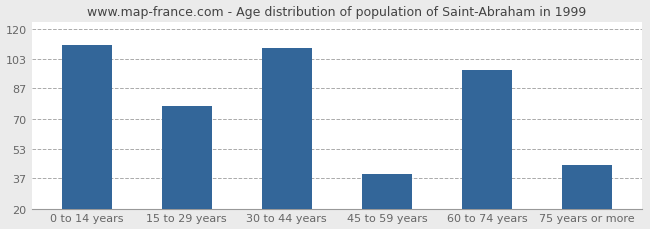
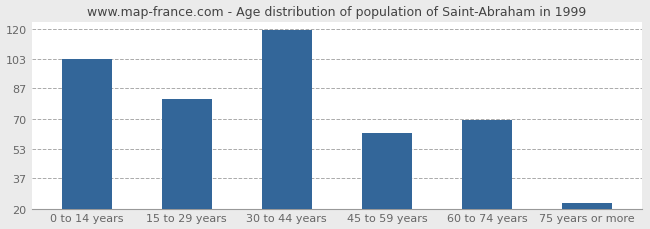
0 to 14 years: 111 -> 103
15 to 29 years: 77 -> 81
30 to 44 years: 109 -> 119
45 to 59 years: 39 -> 62
60 to 74 years: 97 -> 69
75 years or more: 44 -> 23
